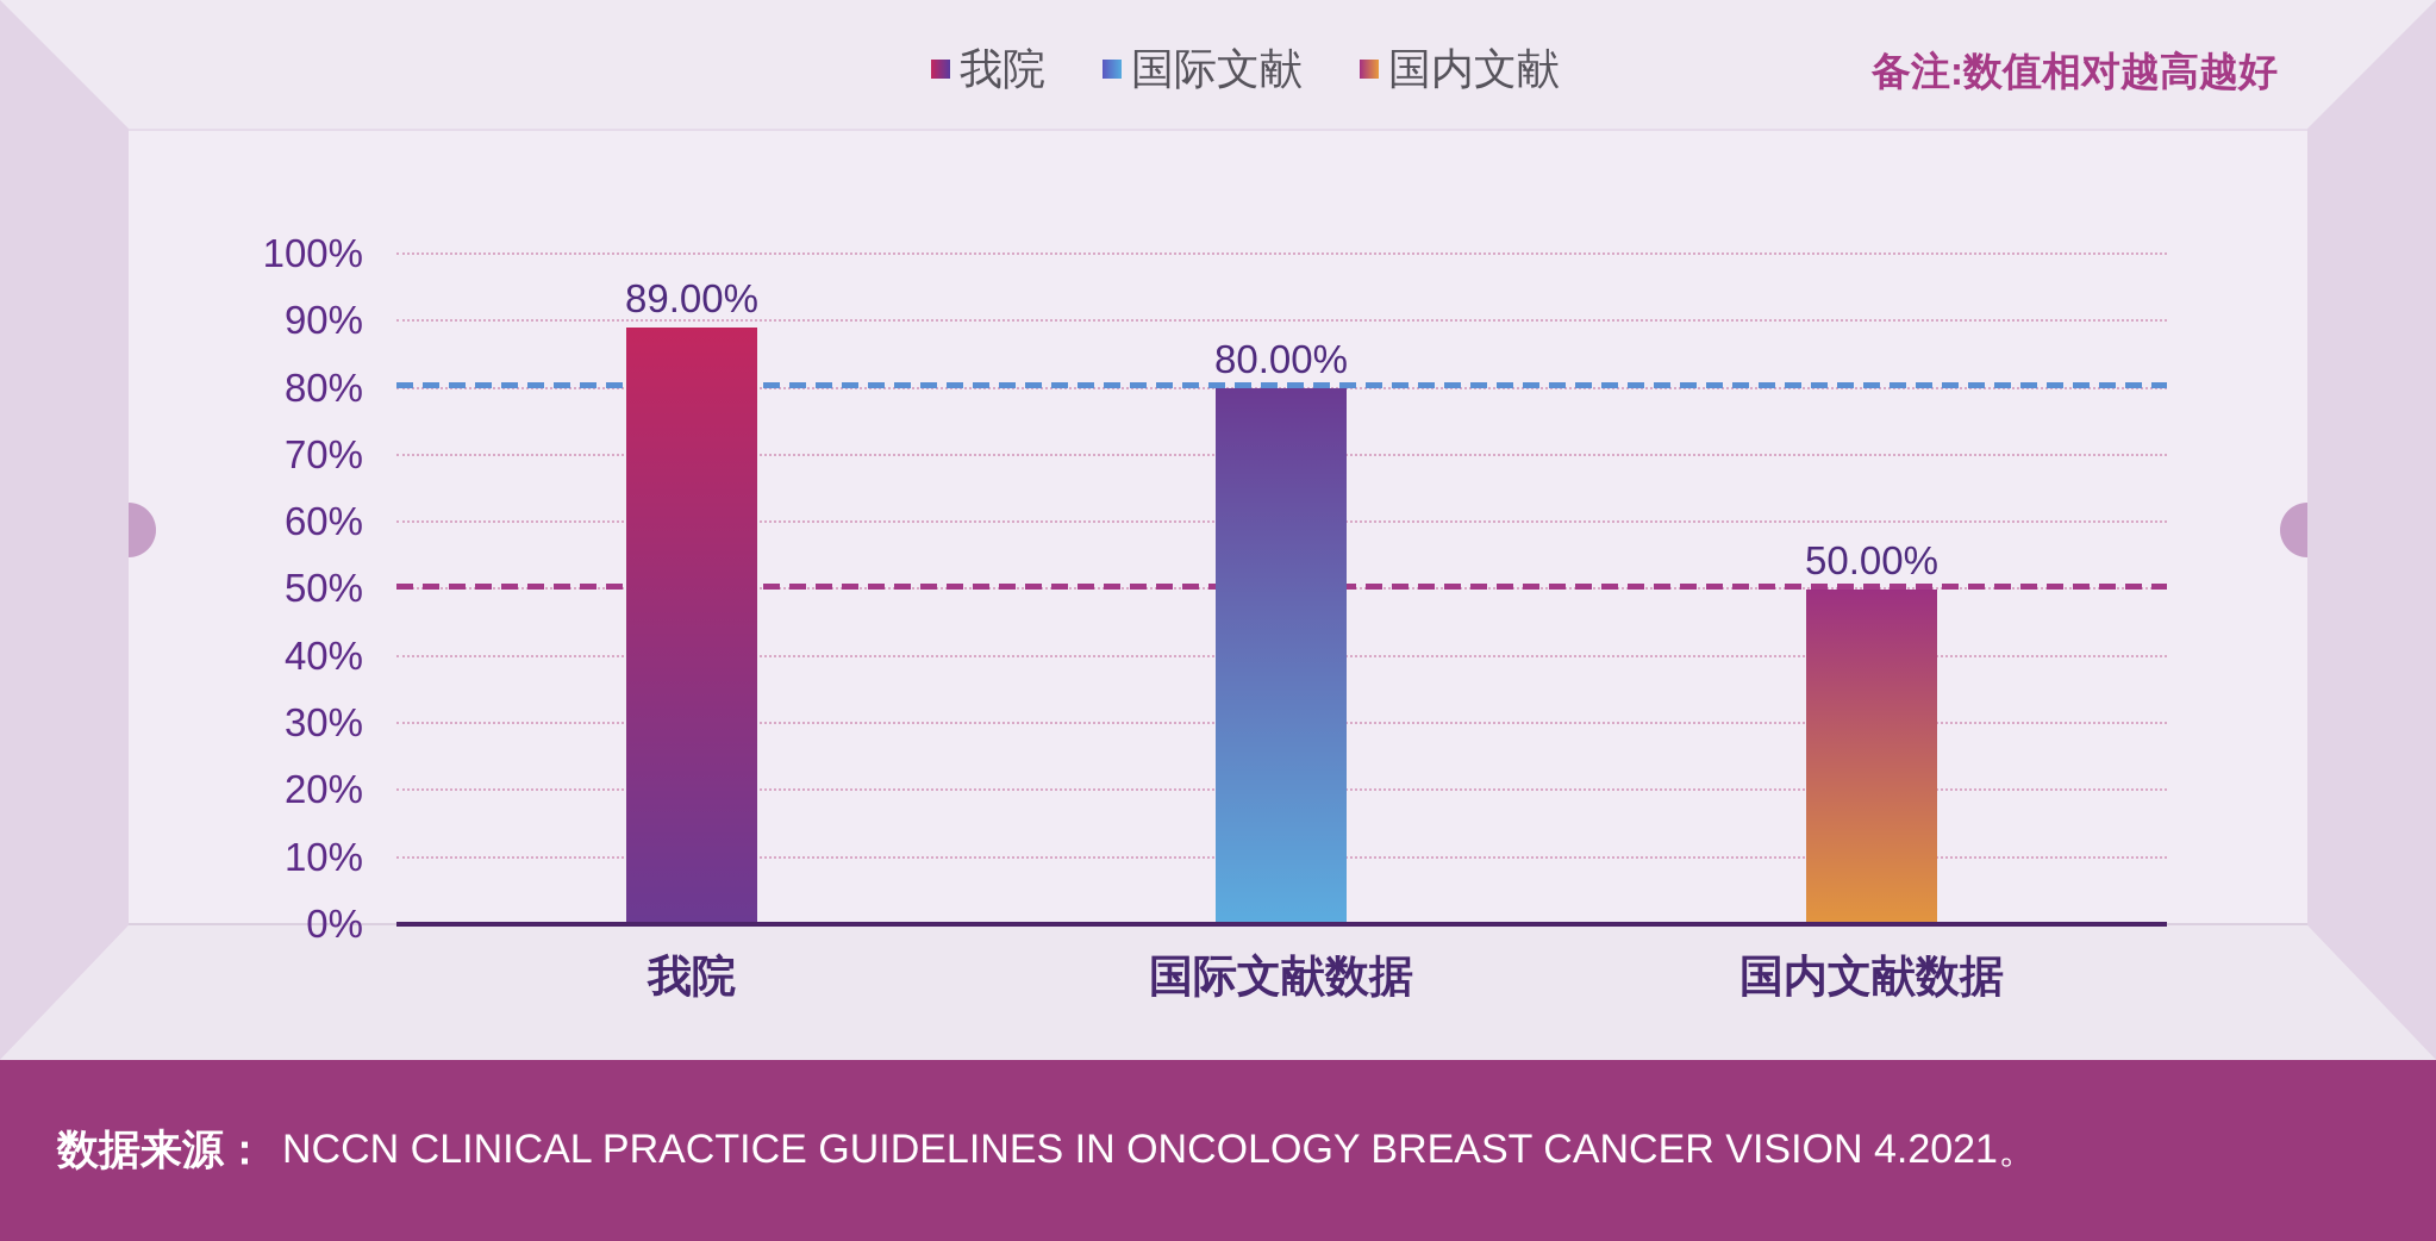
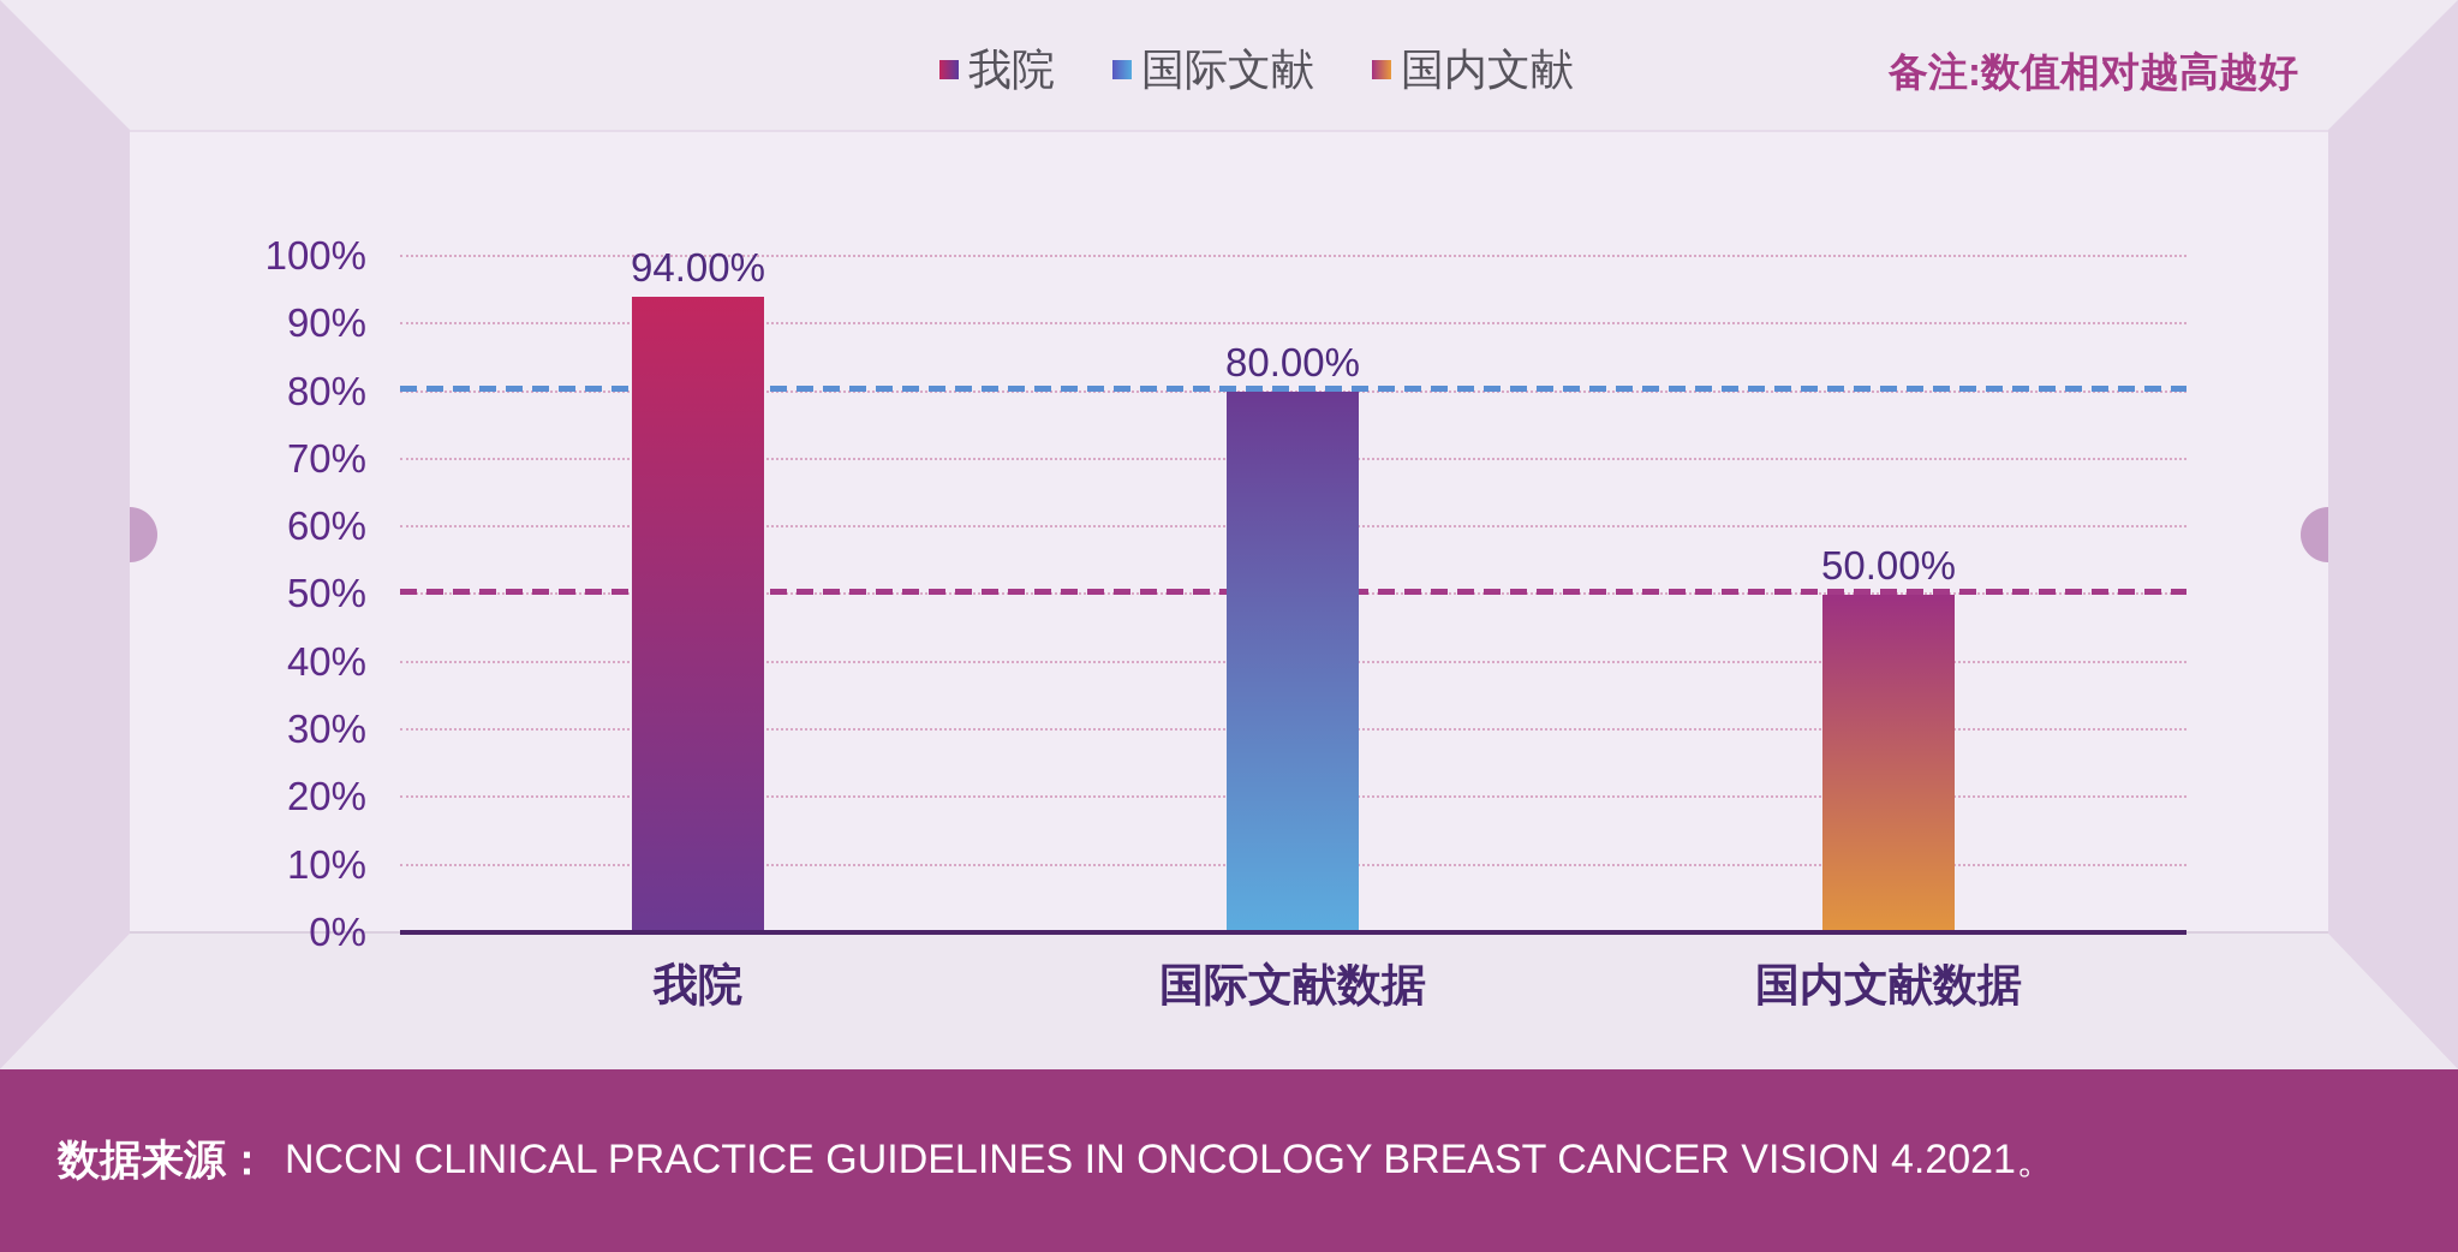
我院: 89.00% -> 94.00%
